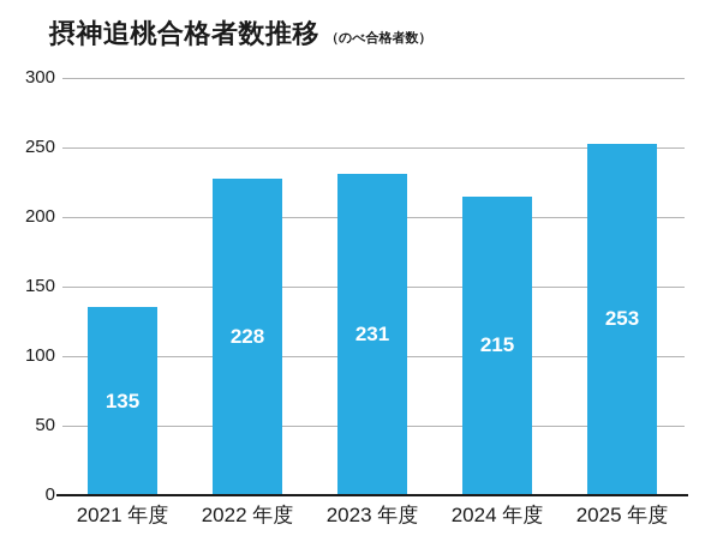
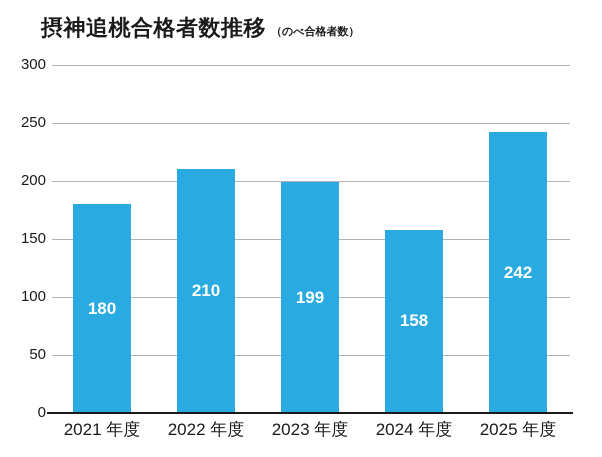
2021 年度: 135 -> 180
2022 年度: 228 -> 210
2023 年度: 231 -> 199
2024 年度: 215 -> 158
2025 年度: 253 -> 242
